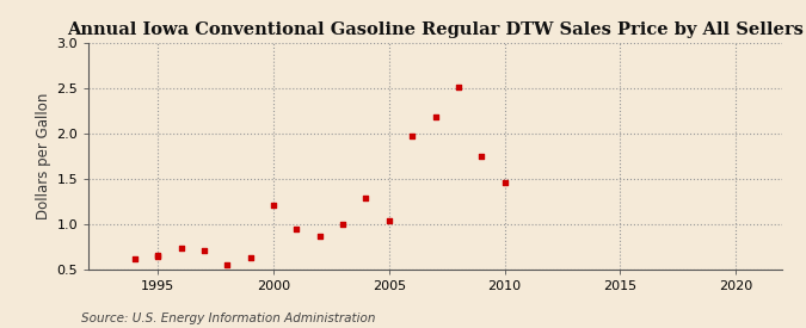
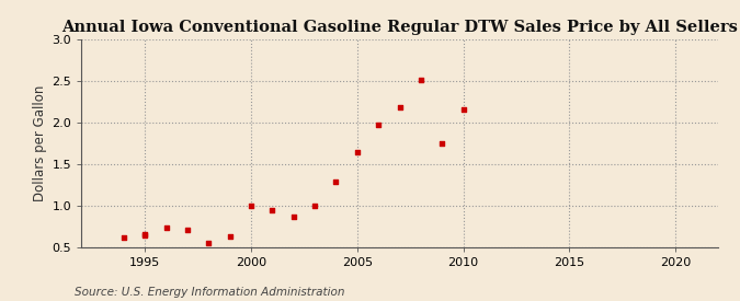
2000: 1.20 -> 1.00
2005: 1.04 -> 1.64
2010: 1.46 -> 2.16
